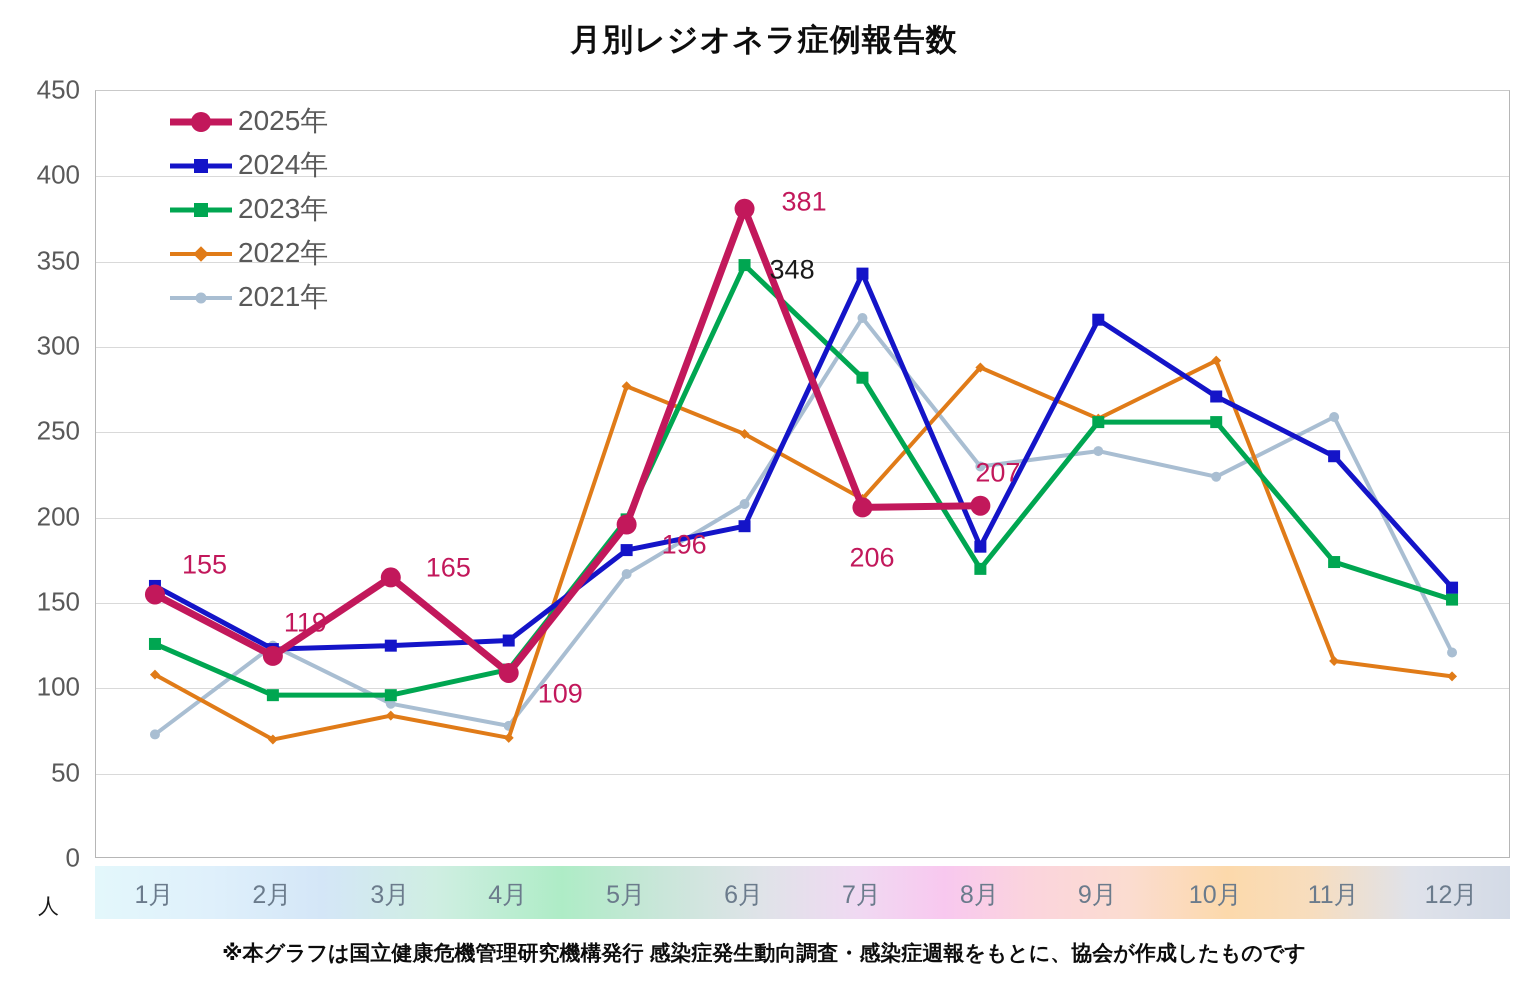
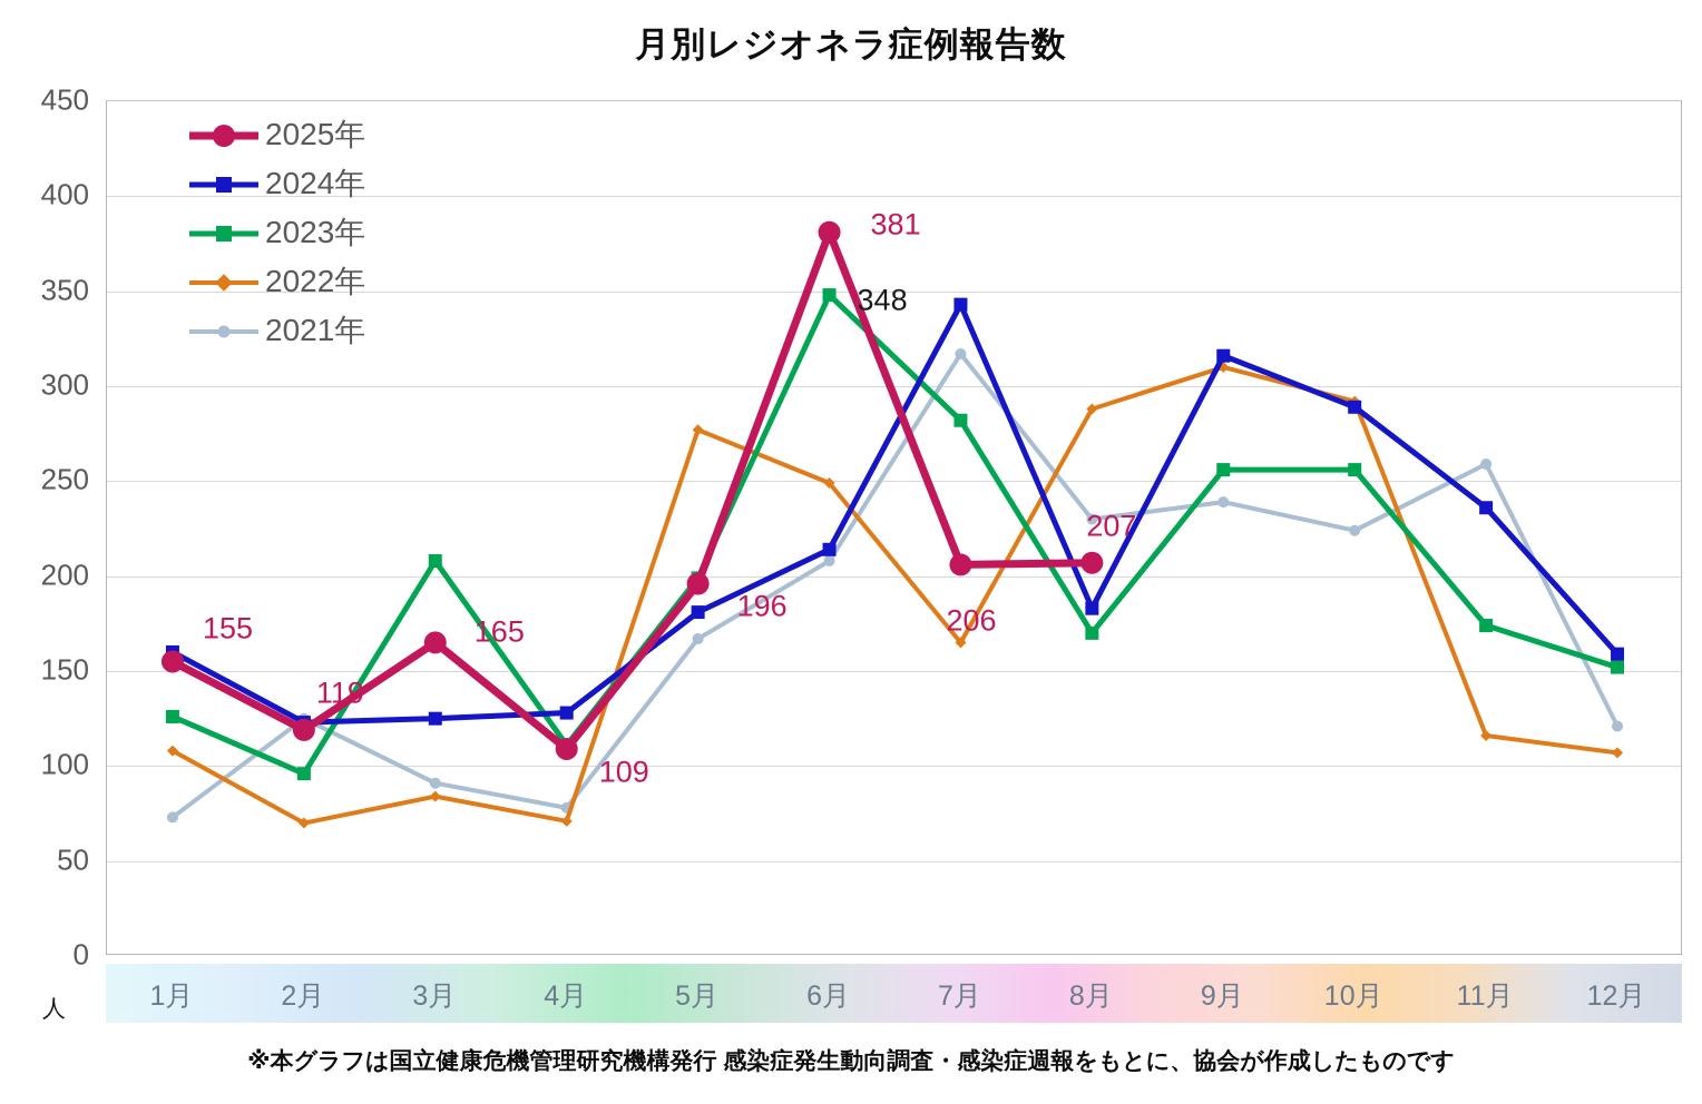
2023年/3月: 96 -> 208
2024年/6月: 195 -> 214
2022年/7月: 211 -> 165
2022年/9月: 258 -> 310
2024年/10月: 271 -> 289
